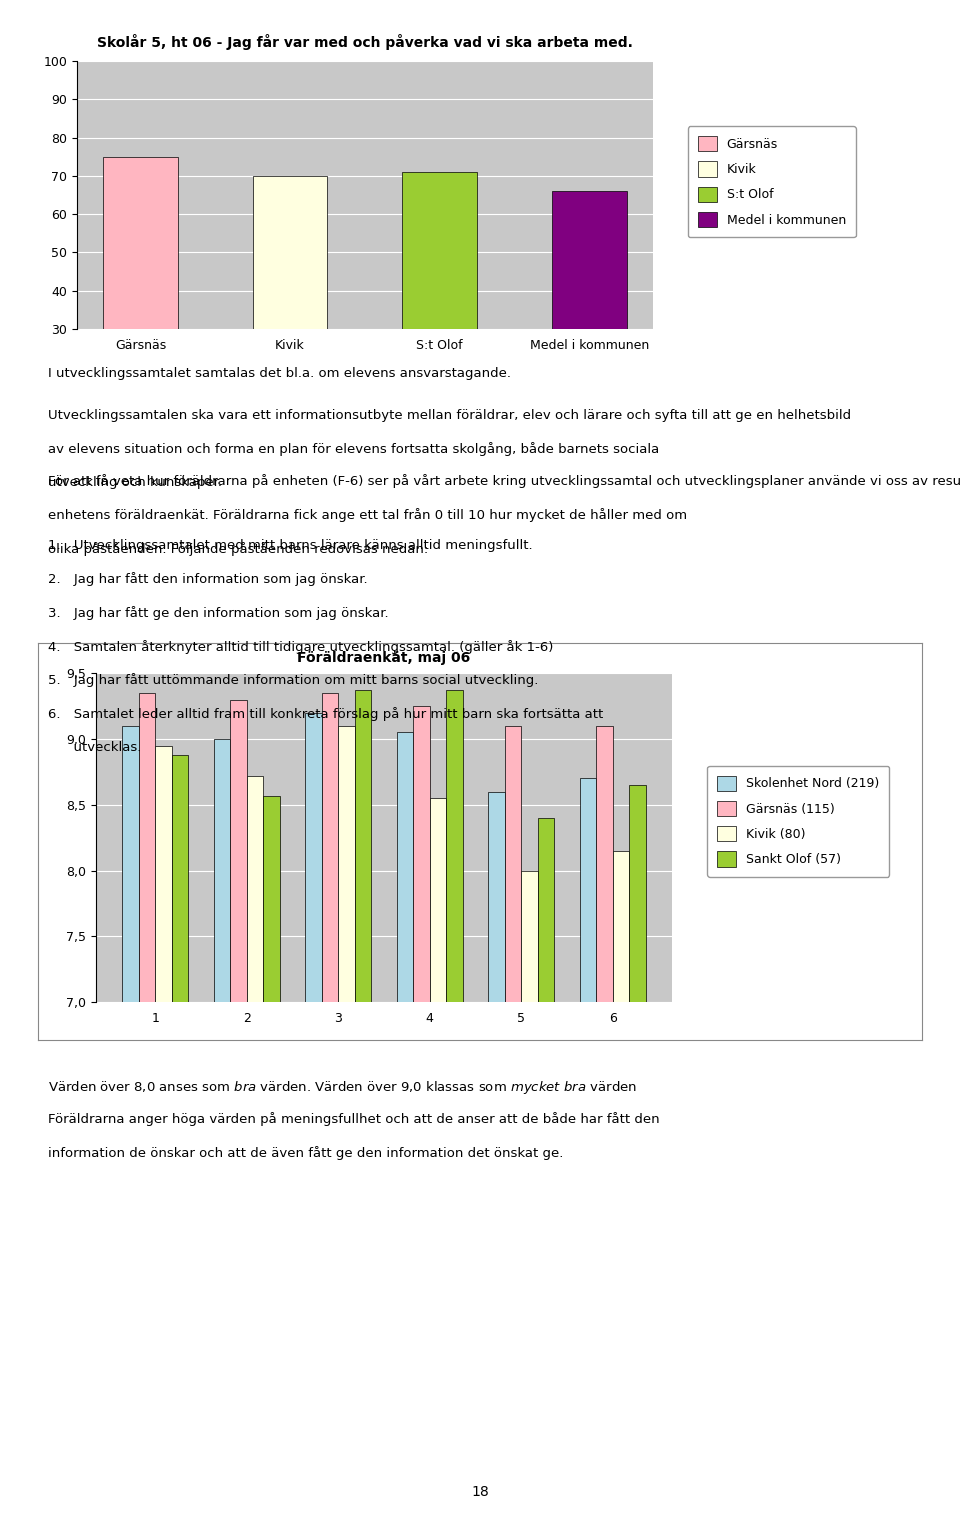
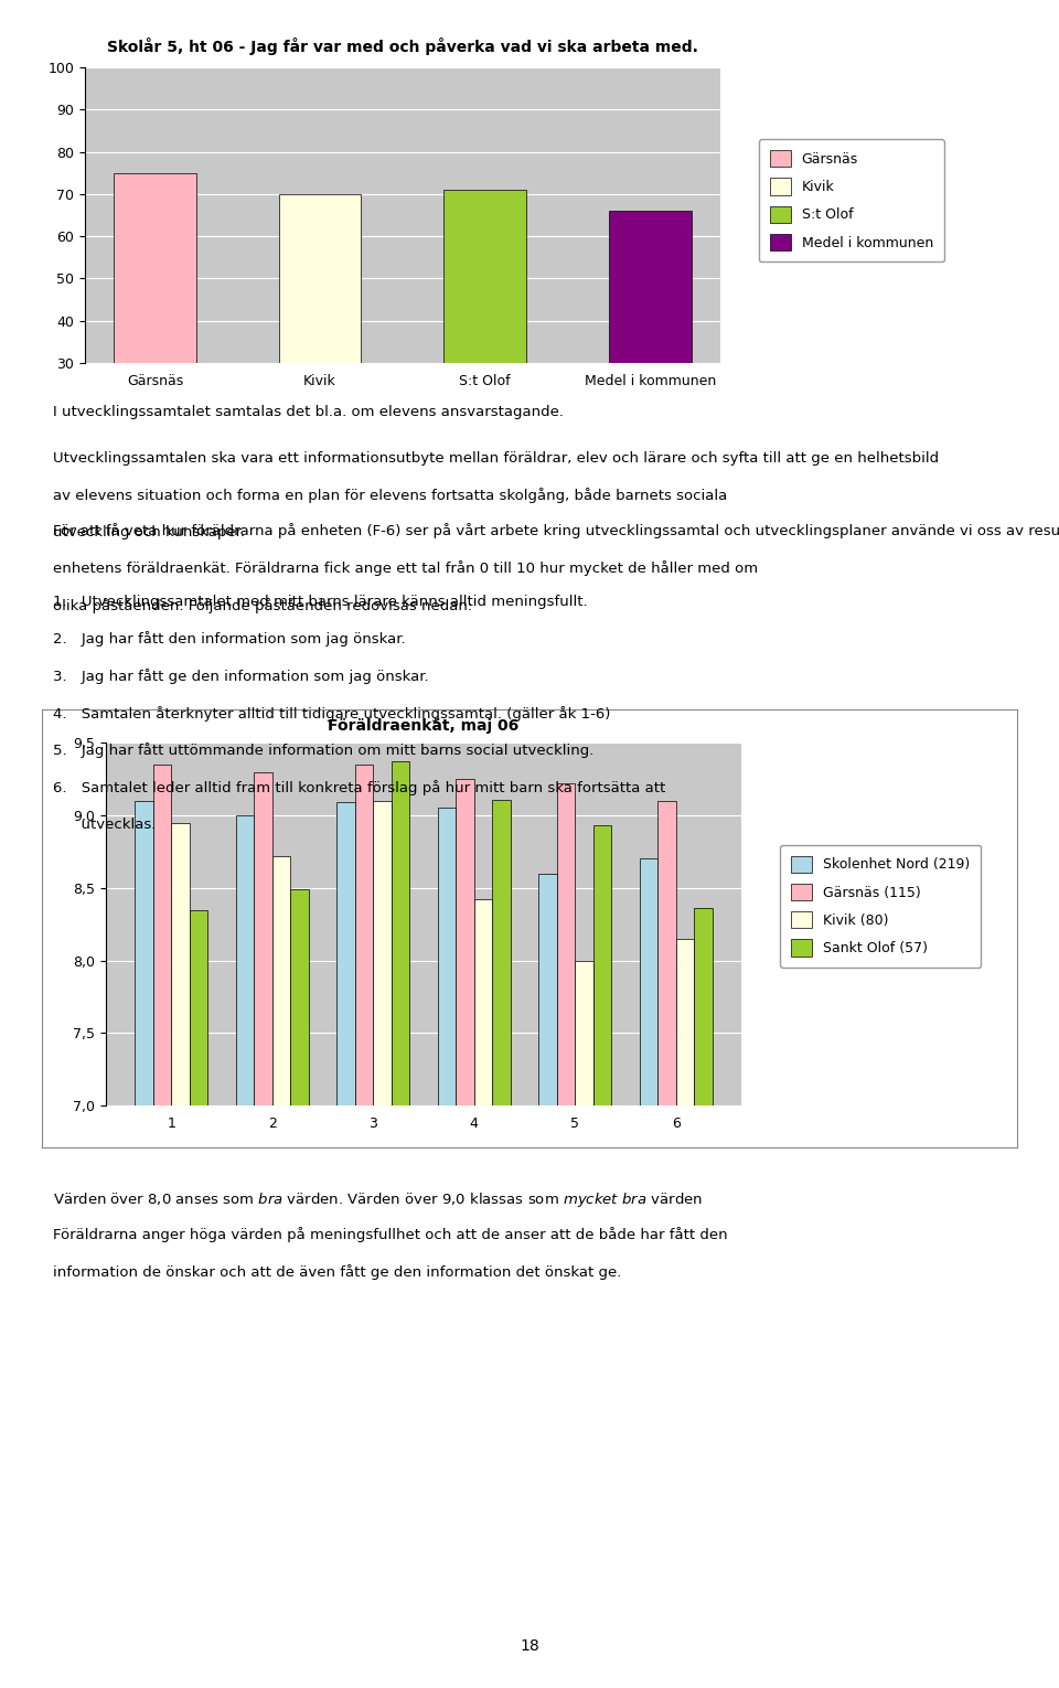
Sankt Olof (57)/1: 8,88 -> 8,35
Sankt Olof (57)/2: 8,57 -> 8,49
Skolenhet Nord (219)/3: 9,20 -> 9,09
Kivik (80)/4: 8,55 -> 8,42
Sankt Olof (57)/4: 9,37 -> 9,11
Gärsnäs (115)/5: 9,10 -> 9,22
Sankt Olof (57)/5: 8,40 -> 8,93
Sankt Olof (57)/6: 8,65 -> 8,36
